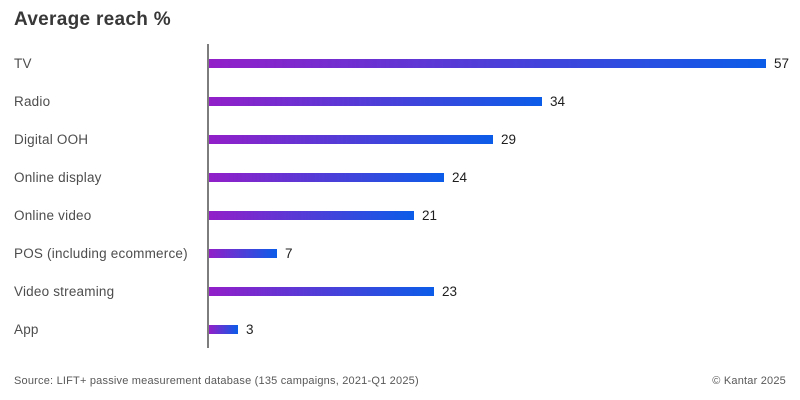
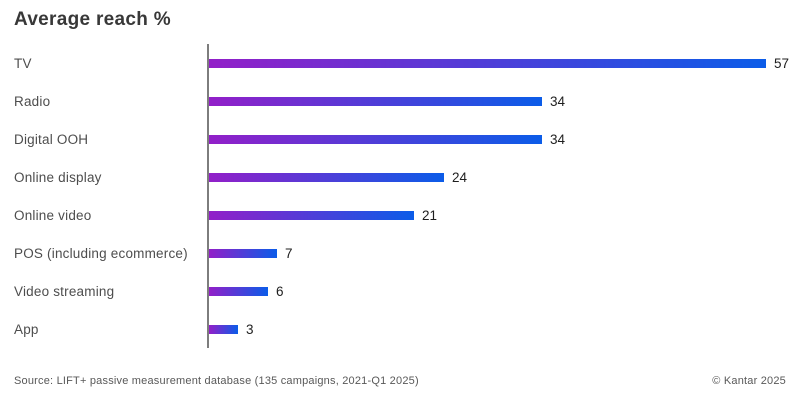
Digital OOH: 29 -> 34
Video streaming: 23 -> 6
